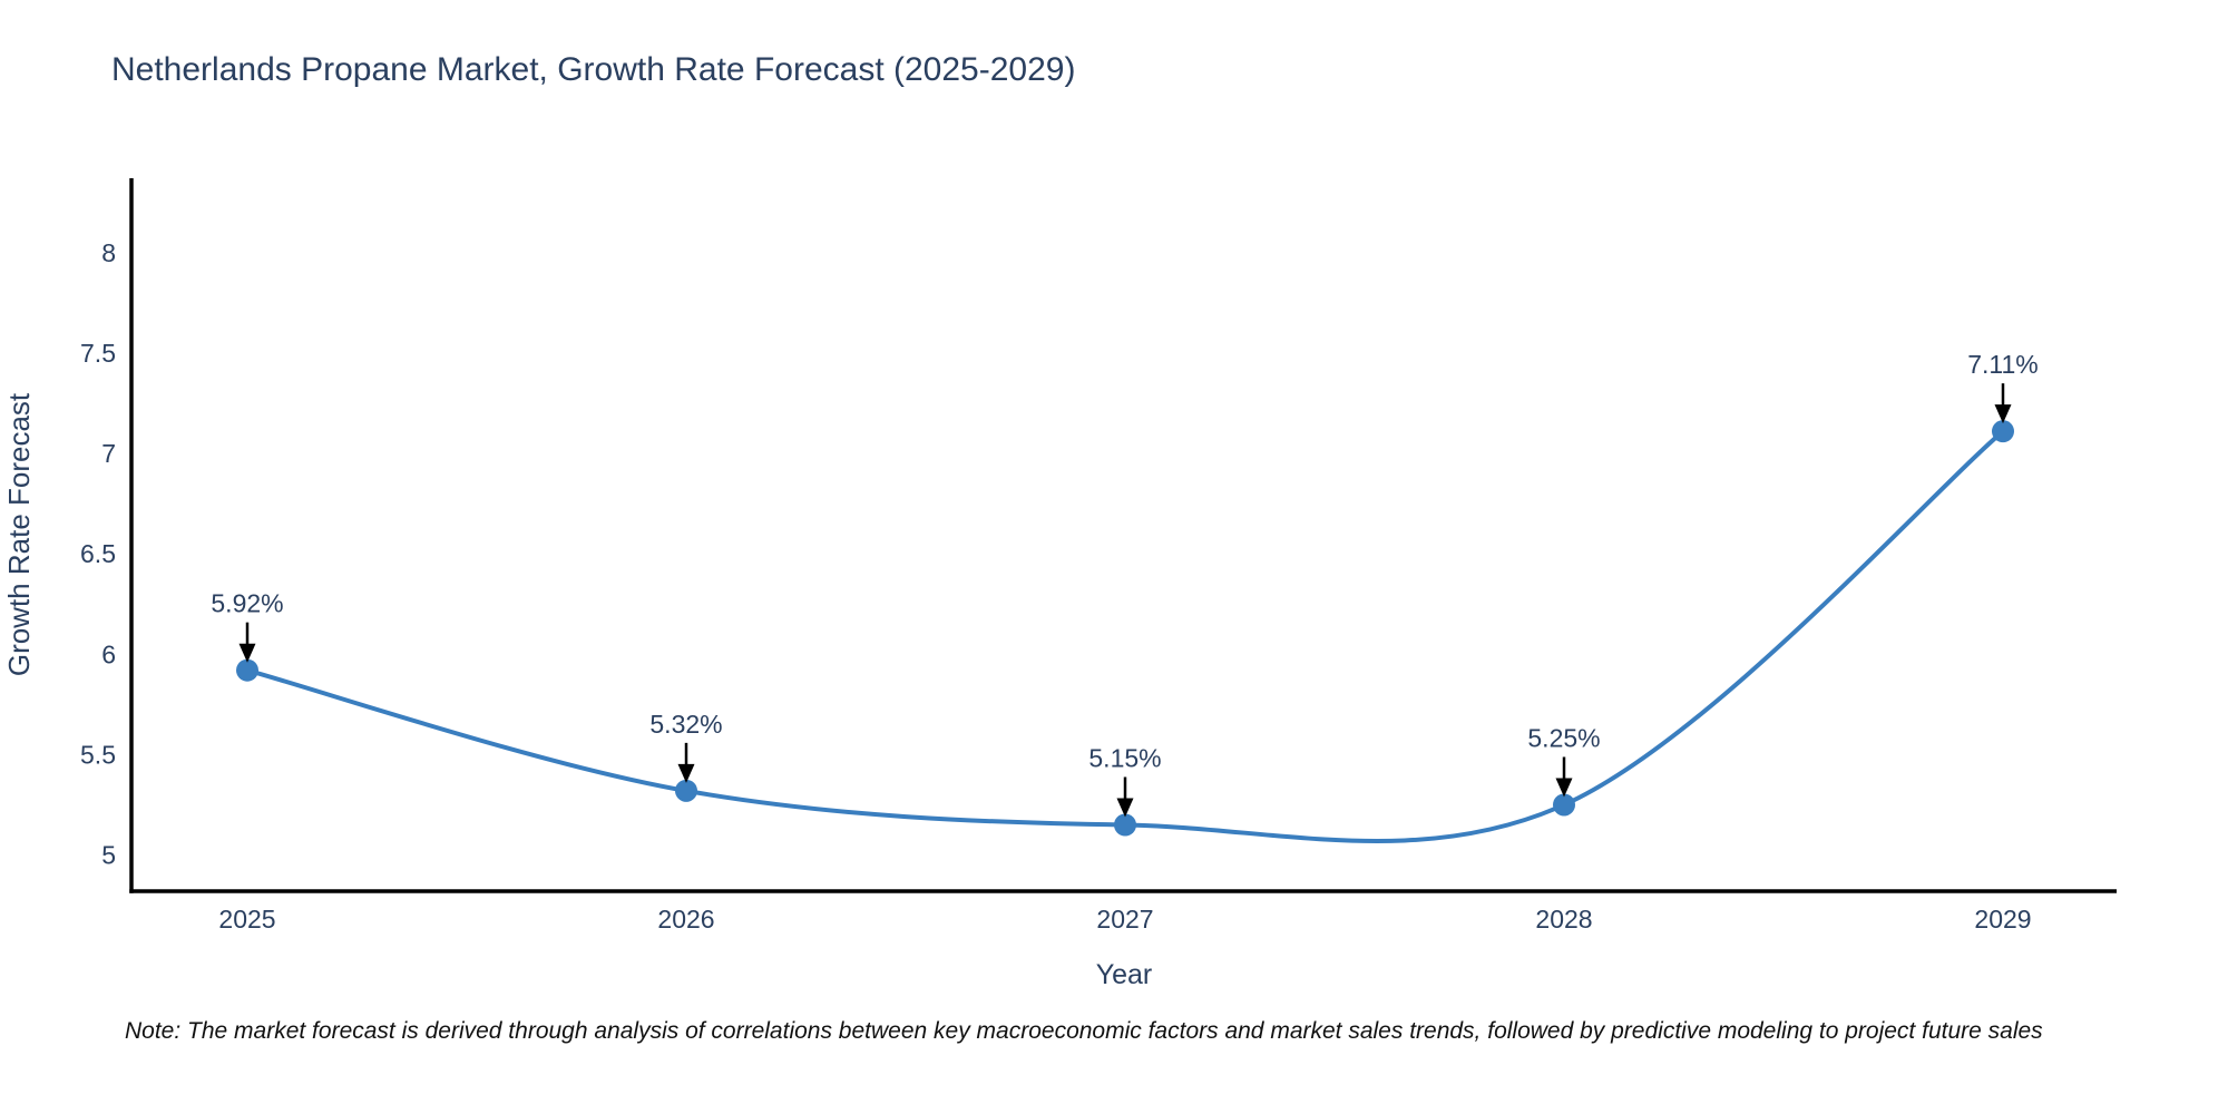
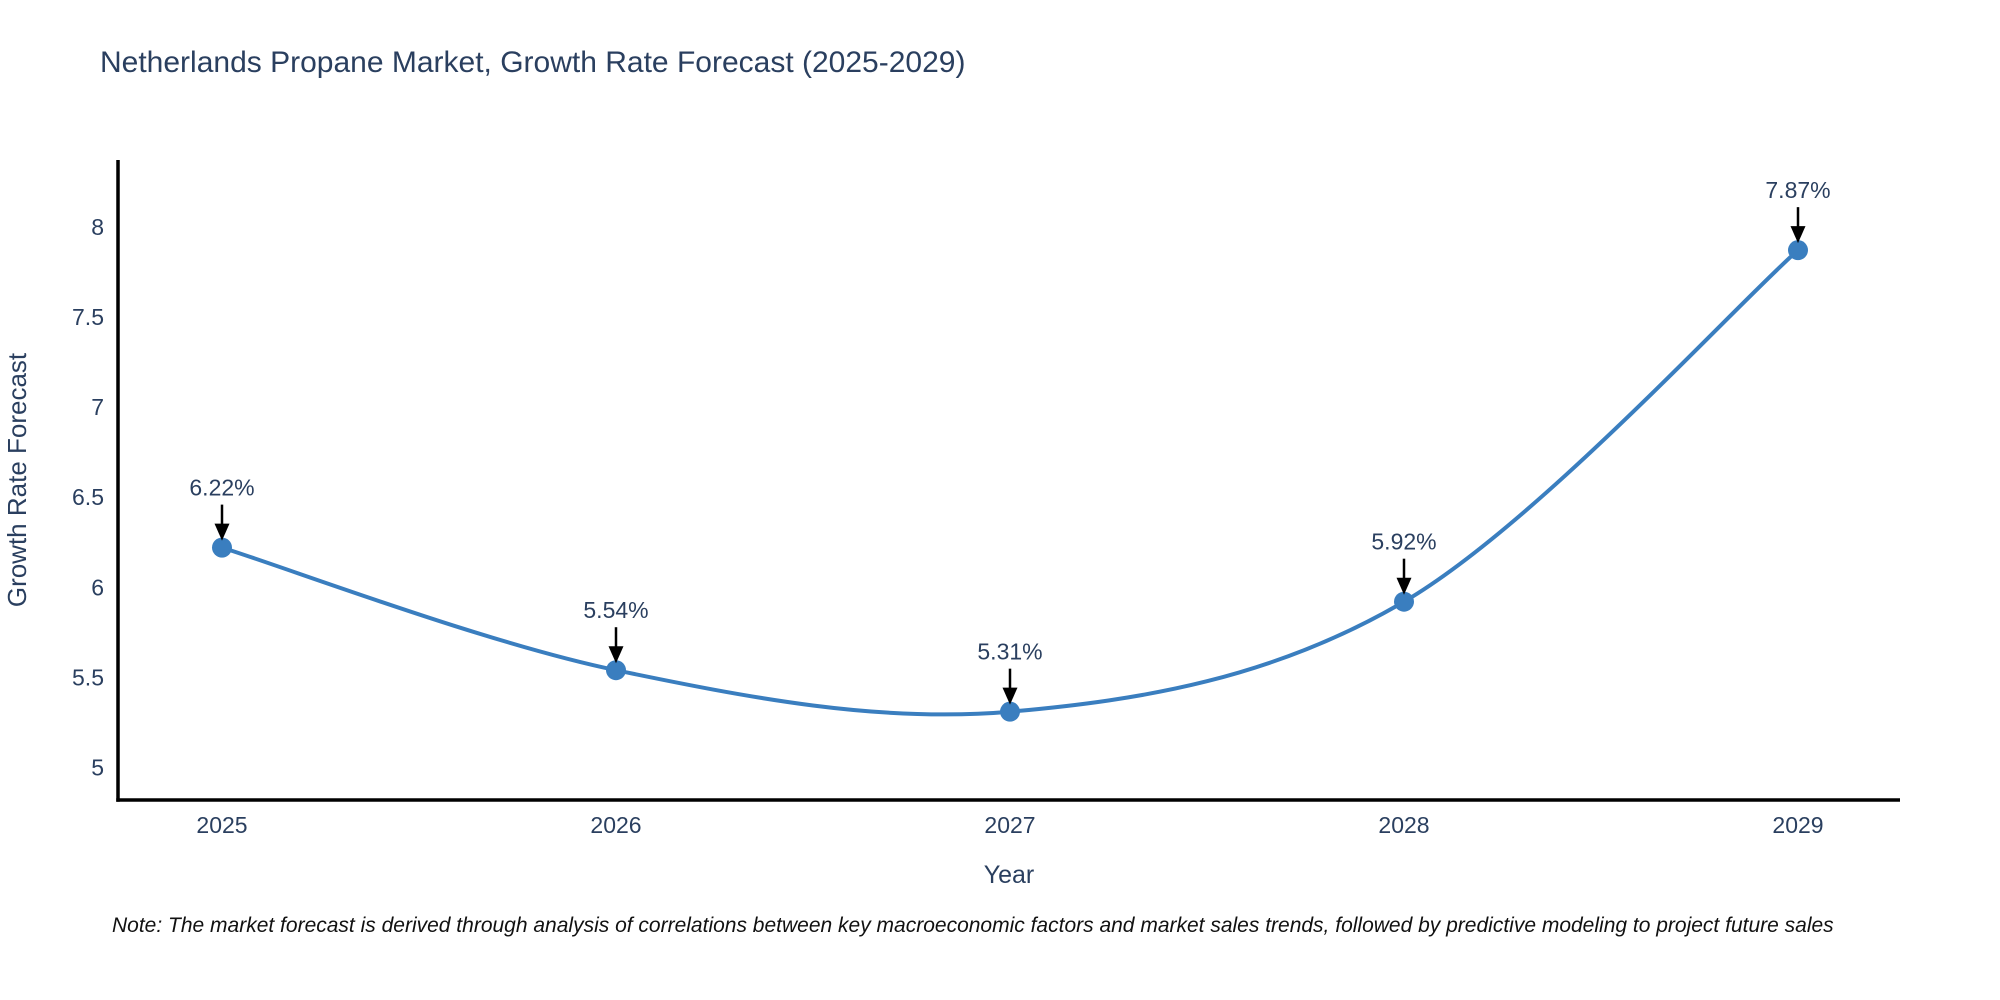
2025: 5.92% -> 6.22%
2026: 5.32% -> 5.54%
2027: 5.15% -> 5.31%
2028: 5.25% -> 5.92%
2029: 7.11% -> 7.87%
